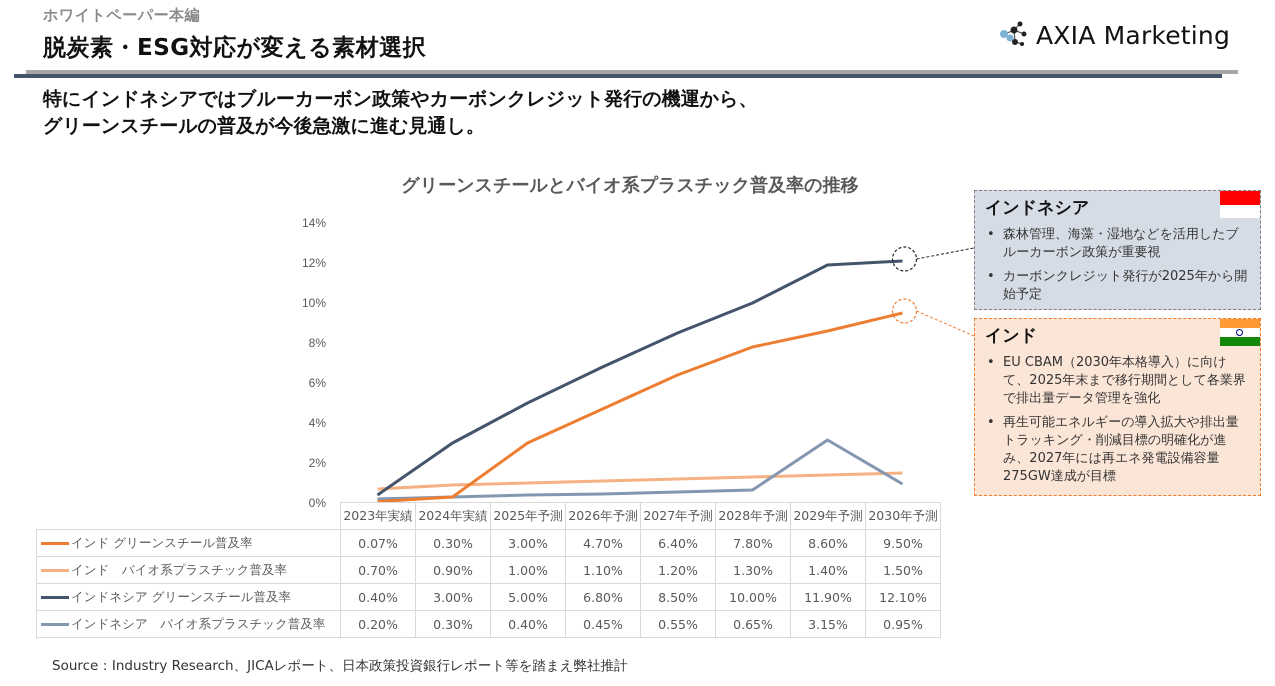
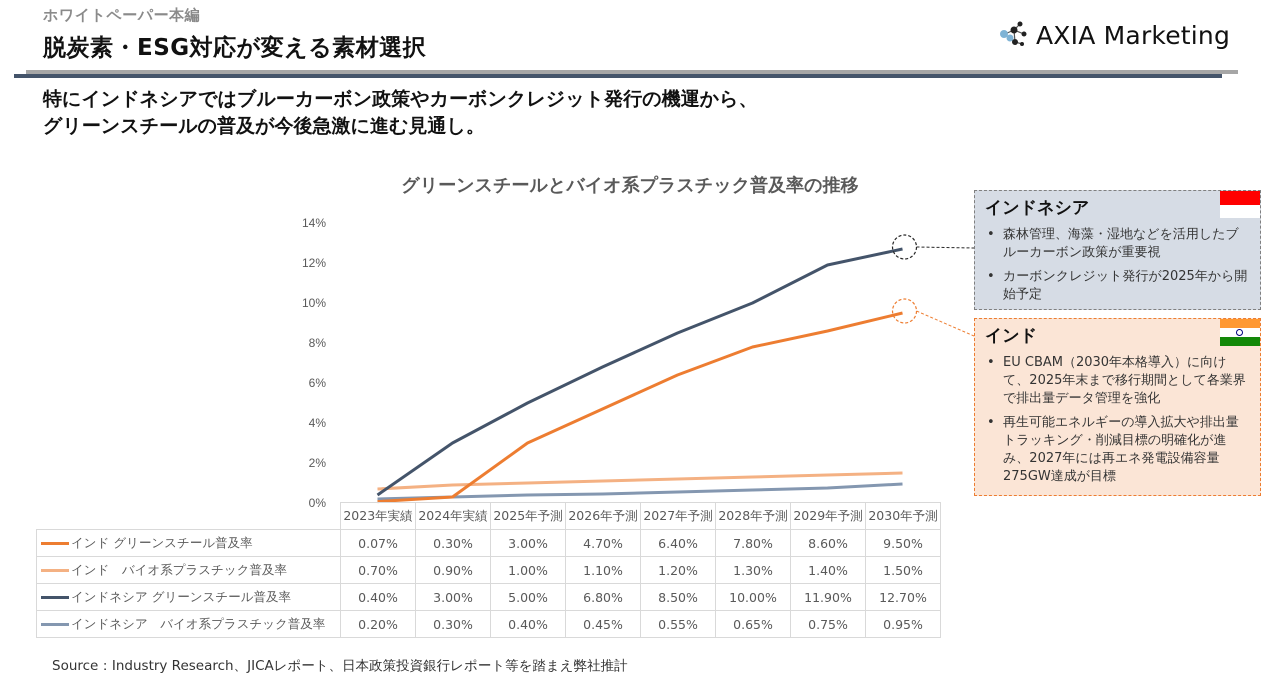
インドネシア バイオ系プラスチック普及率/2029年予測: 3.15% -> 0.75%
インドネシア グリーンスチール普及率/2030年予測: 12.10% -> 12.70%
